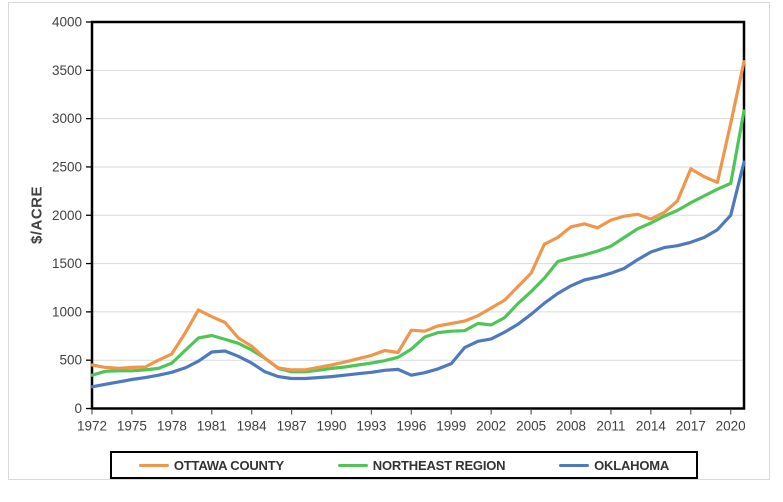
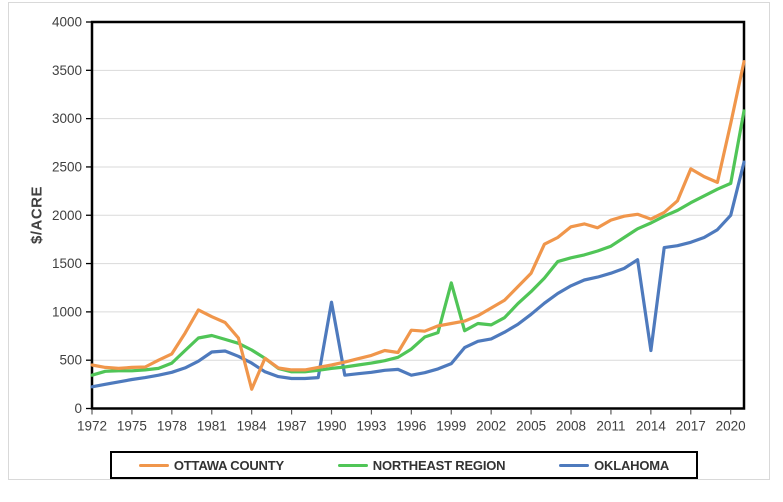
OTTAWA COUNTY/1984: 600 -> 200
OKLAHOMA/1990: 300 -> 1100
NORTHEAST REGION/1999: 800 -> 1300
OKLAHOMA/2014: 1600 -> 600
